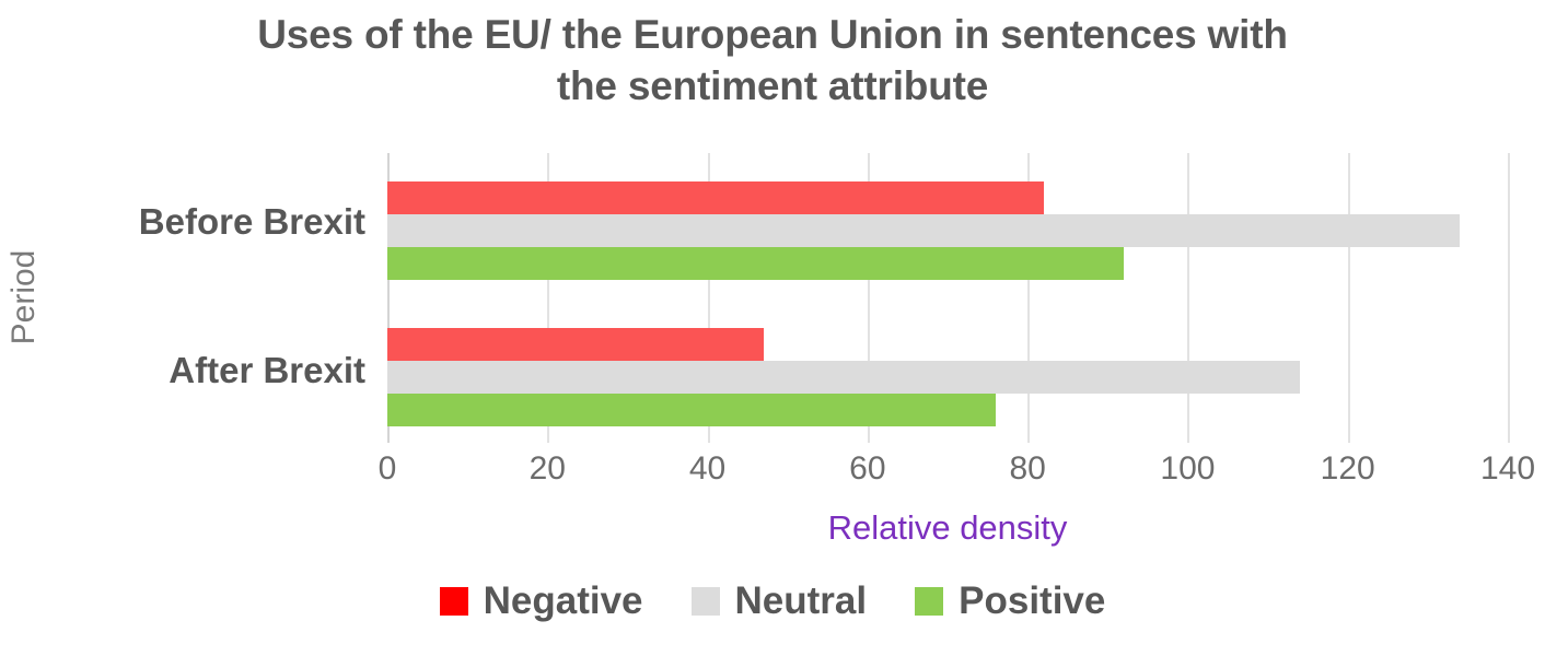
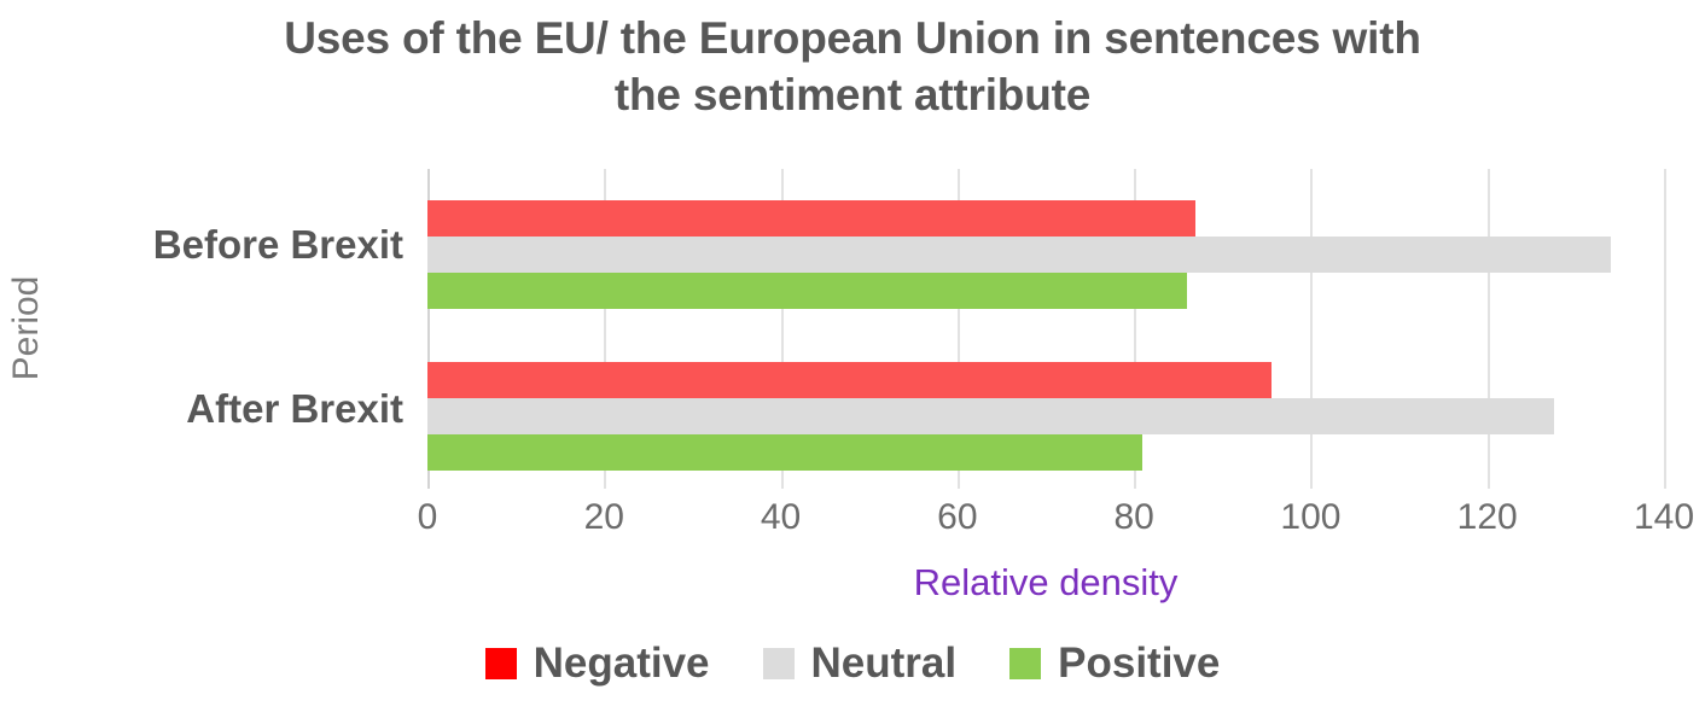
Negative/Before Brexit: 82 -> 87
Positive/Before Brexit: 92 -> 86
Negative/After Brexit: 47 -> 96
Neutral/After Brexit: 114 -> 128
Positive/After Brexit: 76 -> 81
